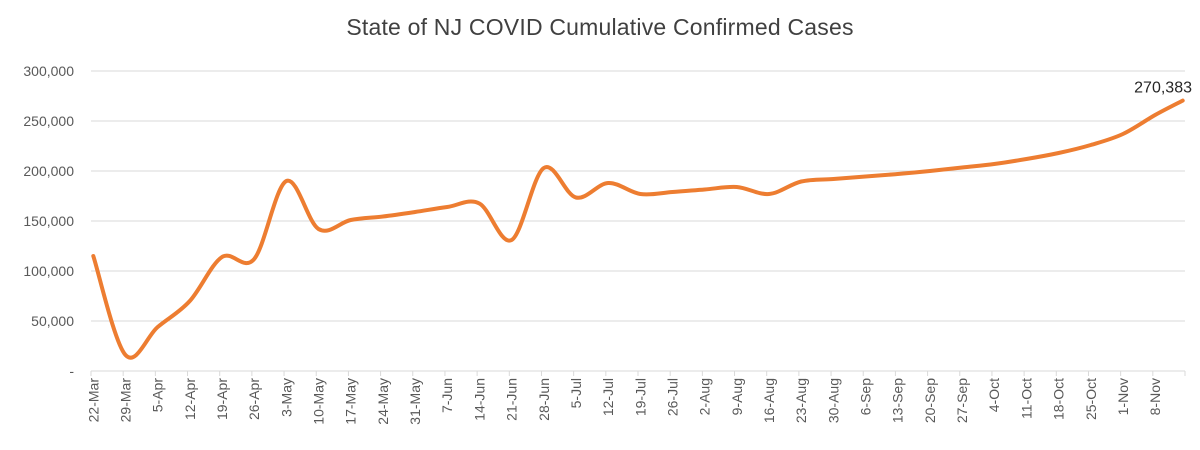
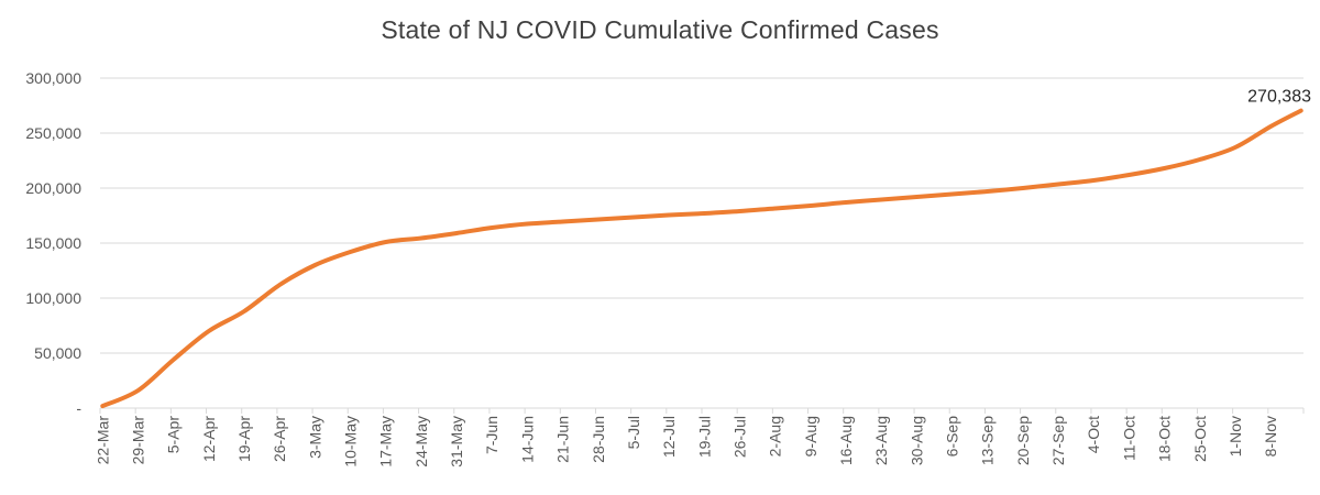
22-Mar: 115000 -> 2000
19-Apr: 114000 -> 88000
3-May: 190000 -> 130000
21-Jun: 131000 -> 170000
28-Jun: 203000 -> 172000
12-Jul: 188000 -> 176000
16-Aug: 177000 -> 187000
